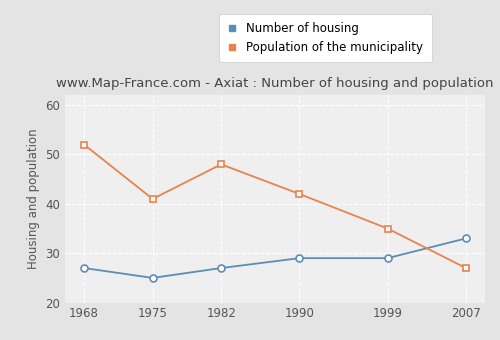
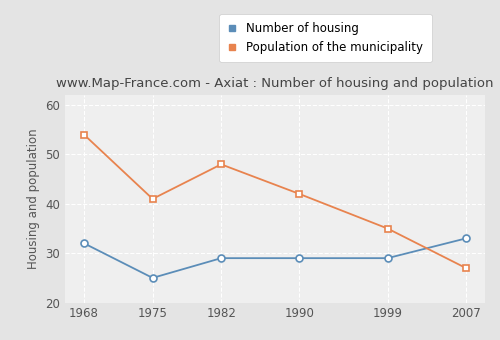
Number of housing/1968: 27 -> 32
Population of the municipality/1968: 52 -> 54
Number of housing/1982: 27 -> 29
